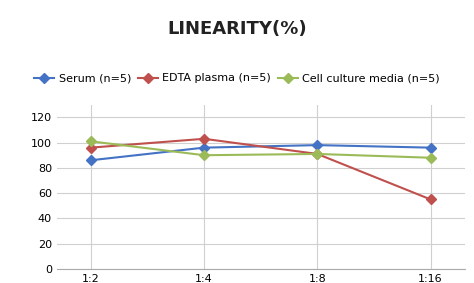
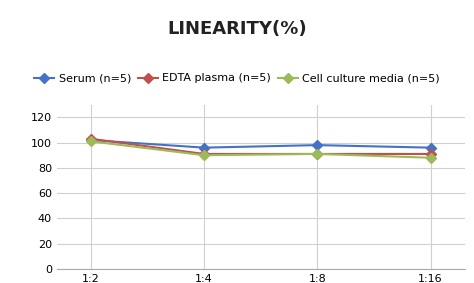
Serum (n=5)/1:2: 86 -> 102
EDTA plasma (n=5)/1:2: 96 -> 103
EDTA plasma (n=5)/1:4: 103 -> 91
EDTA plasma (n=5)/1:16: 55 -> 91
